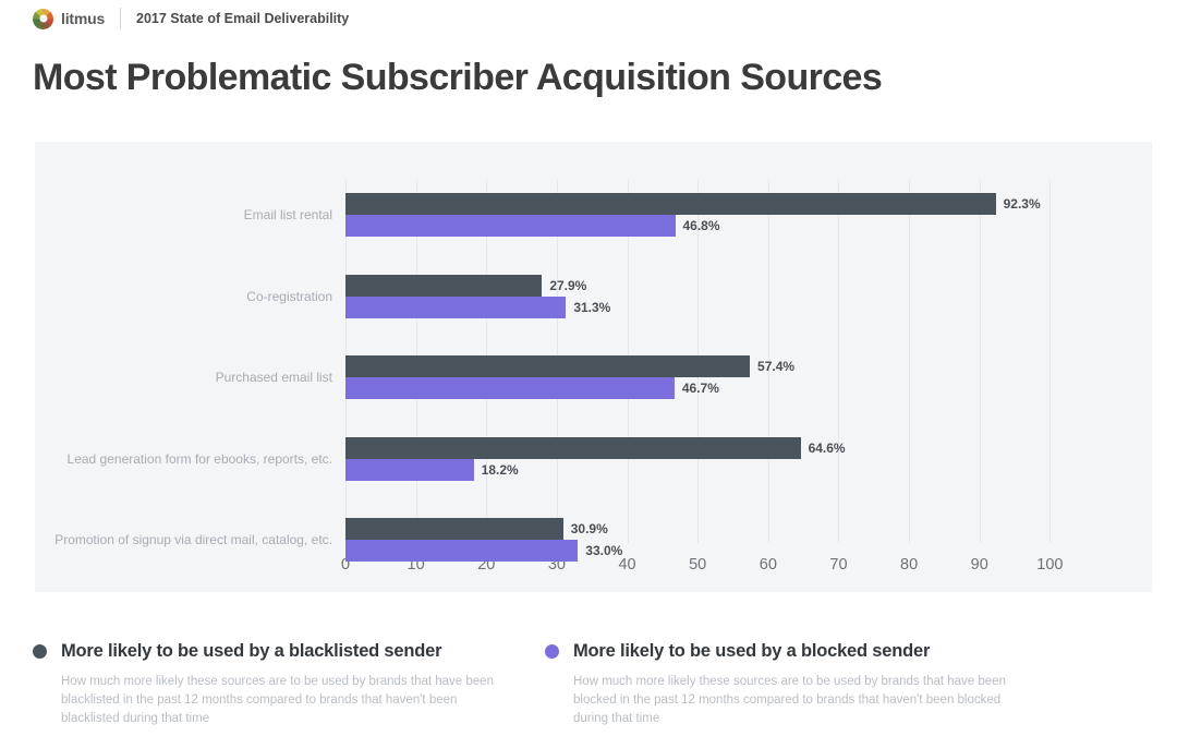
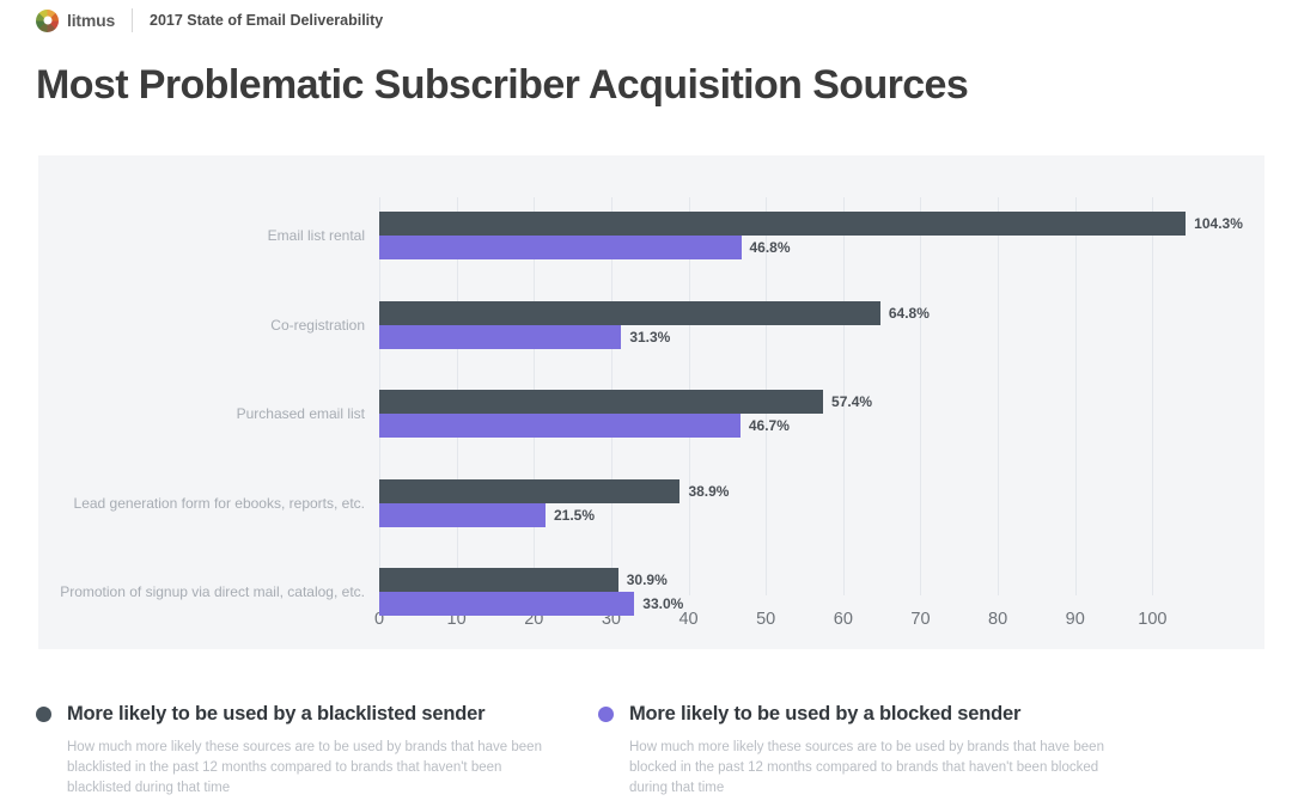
More likely to be used by a blacklisted sender/Email list rental: 92.3% -> 104.3%
More likely to be used by a blacklisted sender/Co-registration: 27.9% -> 64.8%
More likely to be used by a blacklisted sender/Lead generation form for ebooks, reports, etc.: 64.6% -> 38.9%
More likely to be used by a blocked sender/Lead generation form for ebooks, reports, etc.: 18.2% -> 21.5%
